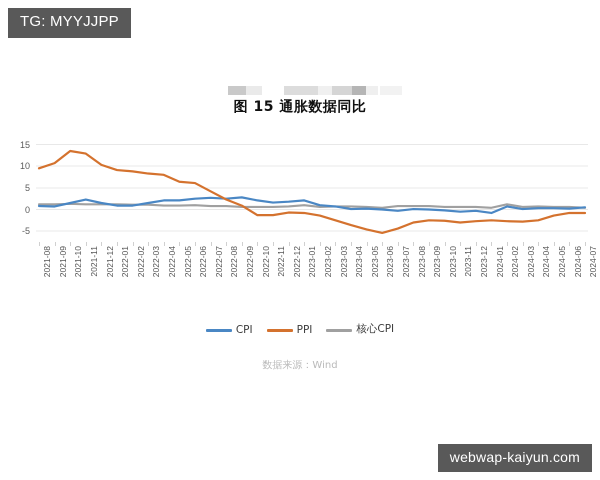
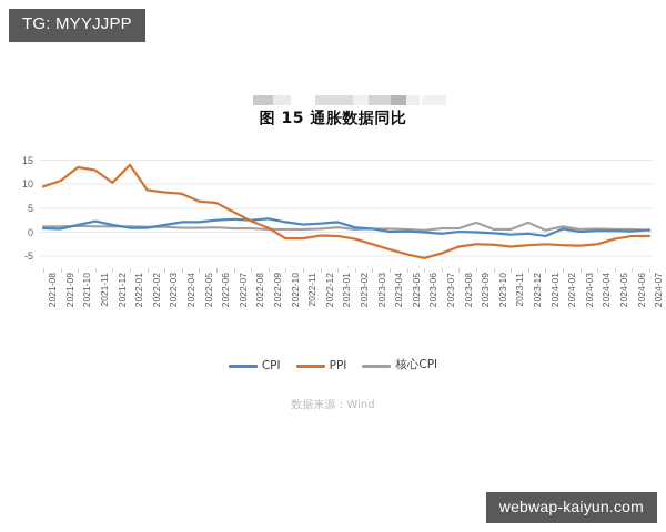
PPI/2022-01: 9 -> 14
核心CPI/2023-09: 1 -> 2
核心CPI/2023-12: 1 -> 2
